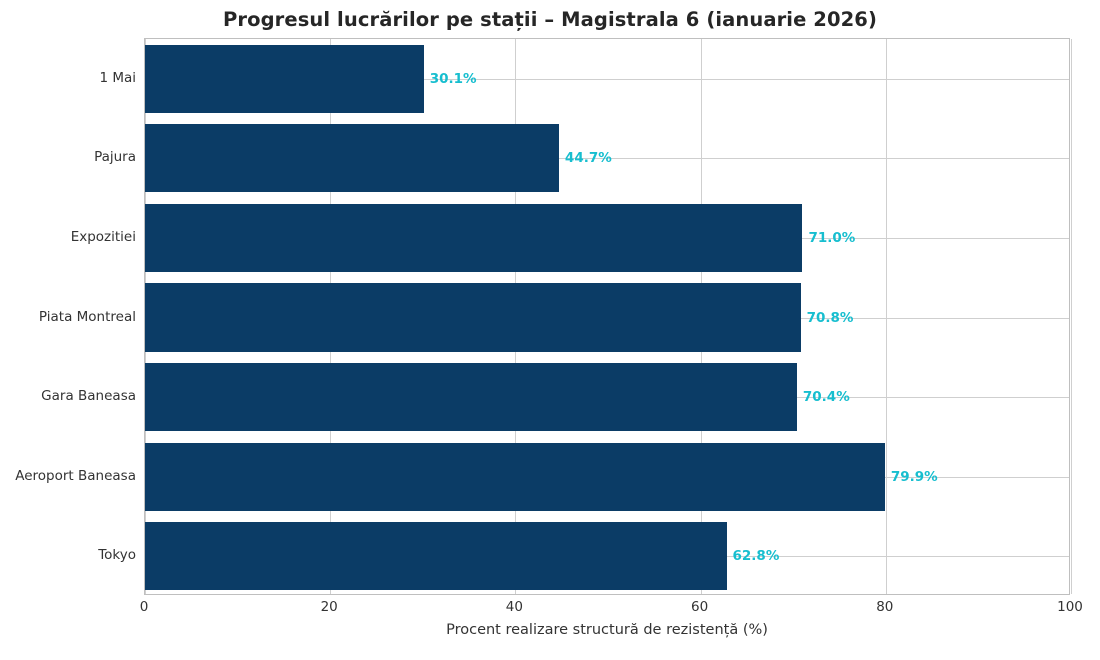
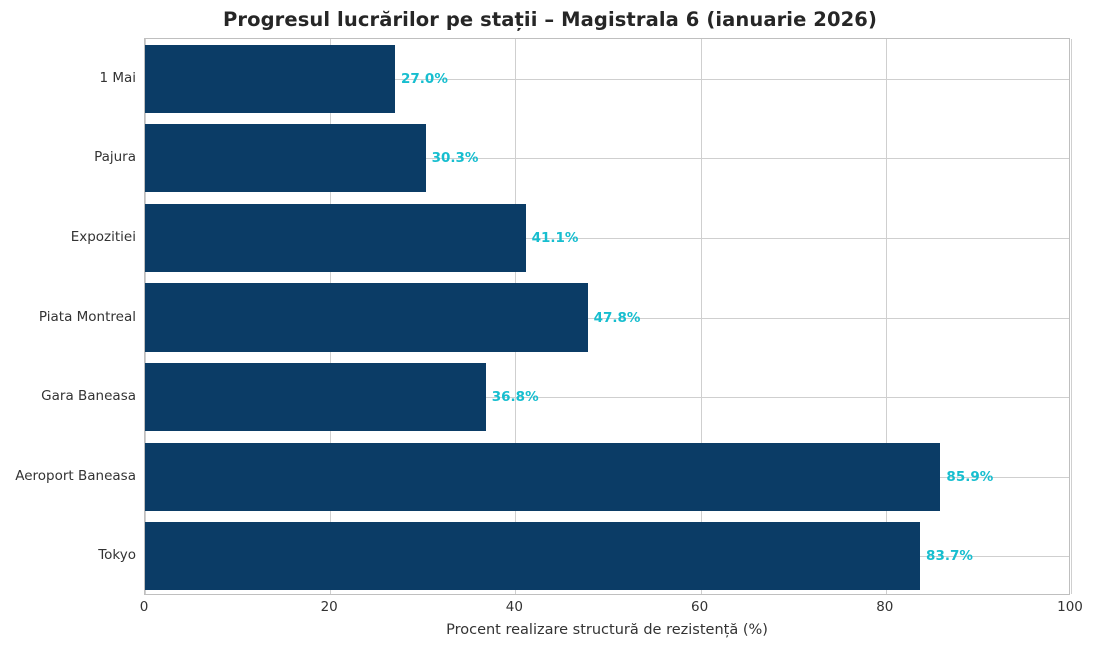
1 Mai: 30.1% -> 27.0%
Pajura: 44.7% -> 30.3%
Expozitiei: 71.0% -> 41.1%
Piata Montreal: 70.8% -> 47.8%
Gara Baneasa: 70.4% -> 36.8%
Aeroport Baneasa: 79.9% -> 85.9%
Tokyo: 62.8% -> 83.7%
